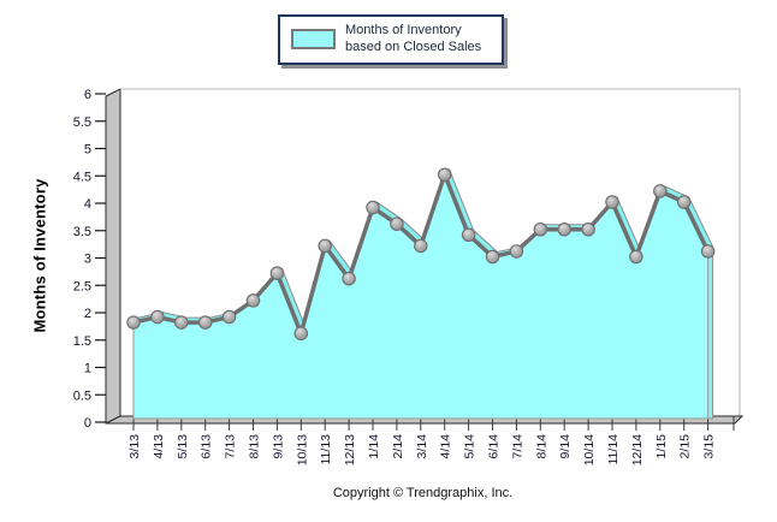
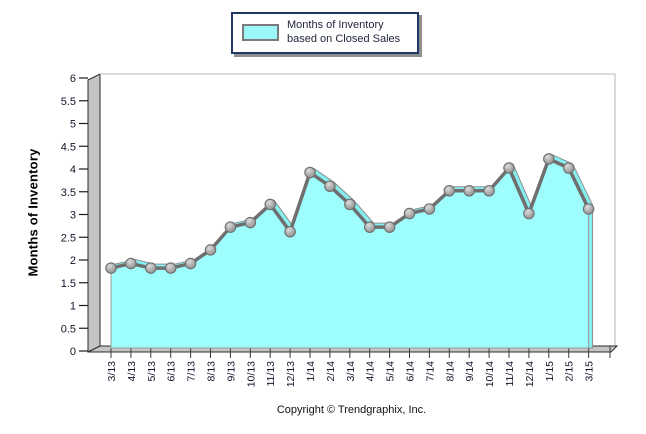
10/13: 1.6 -> 2.8
4/14: 4.5 -> 2.7
5/14: 3.4 -> 2.7
